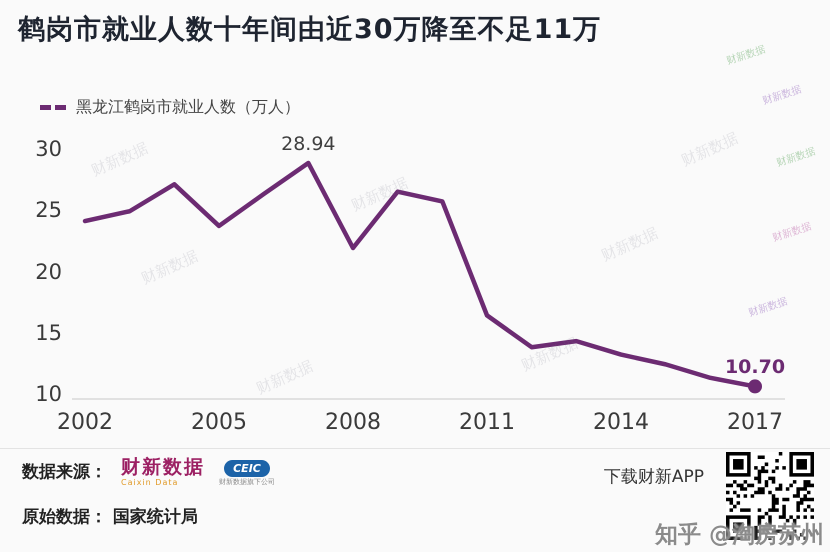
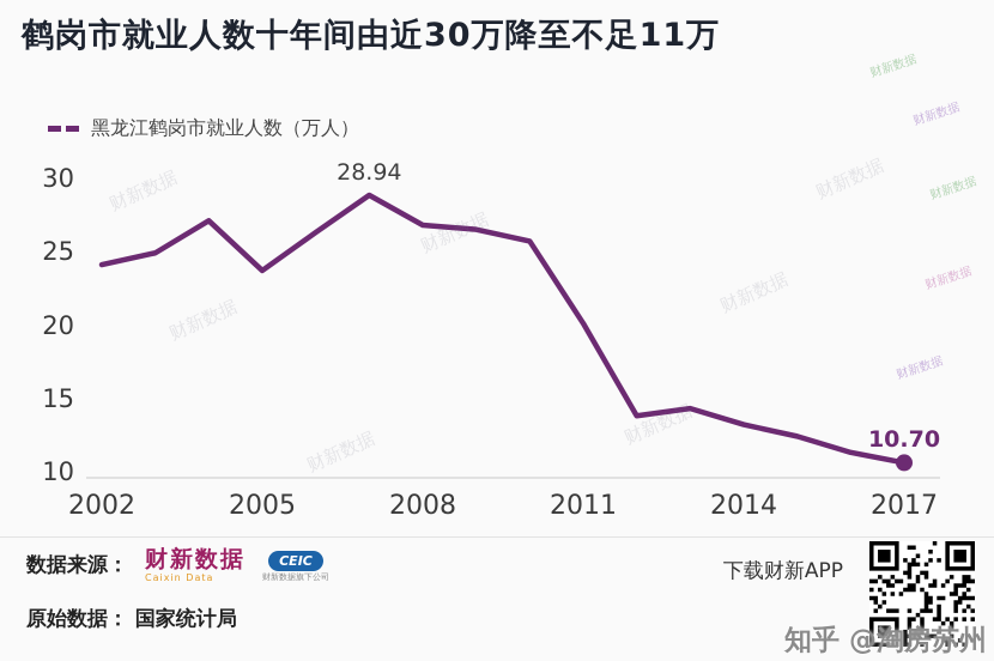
2008: 22.0 -> 26.9
2011: 16.5 -> 20.2
